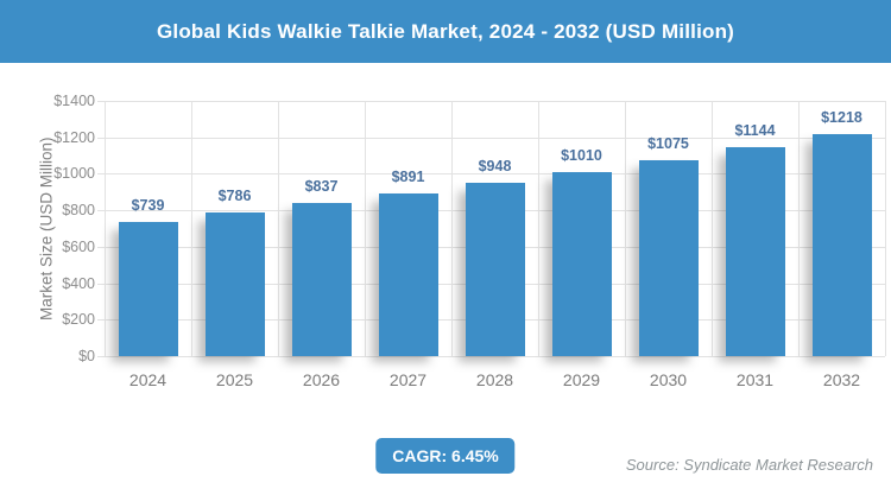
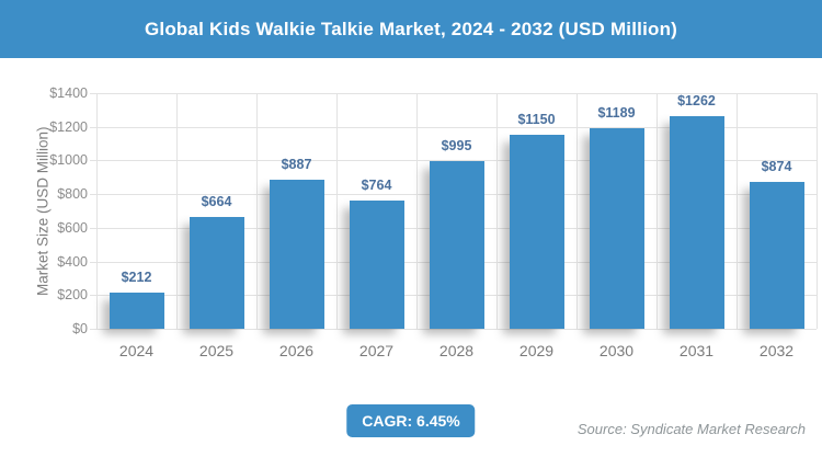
2024: $739 -> $212
2025: $786 -> $664
2026: $837 -> $887
2027: $891 -> $764
2028: $948 -> $995
2029: $1010 -> $1150
2030: $1075 -> $1189
2031: $1144 -> $1262
2032: $1218 -> $874
